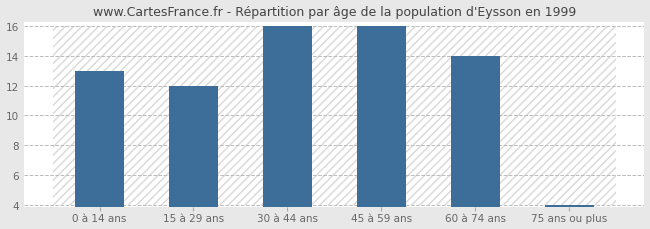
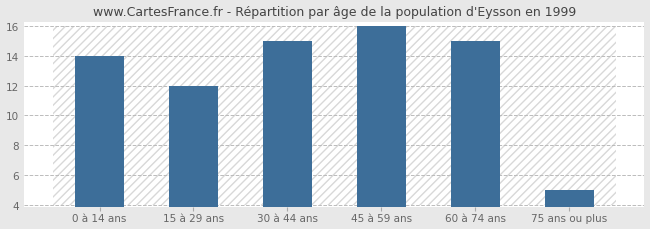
0 à 14 ans: 13 -> 14
30 à 44 ans: 16 -> 15
60 à 74 ans: 14 -> 15
75 ans ou plus: 4 -> 5
